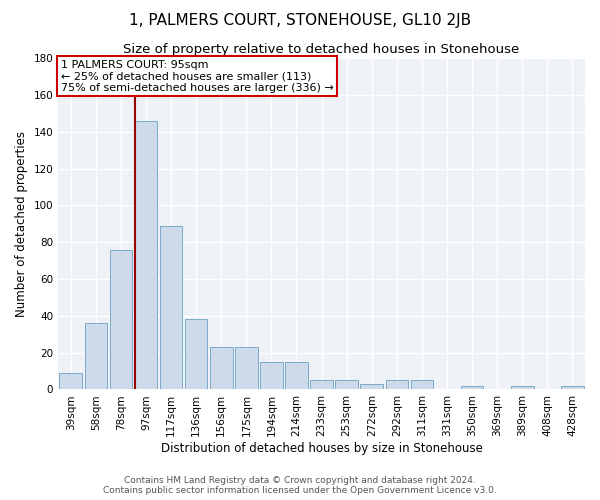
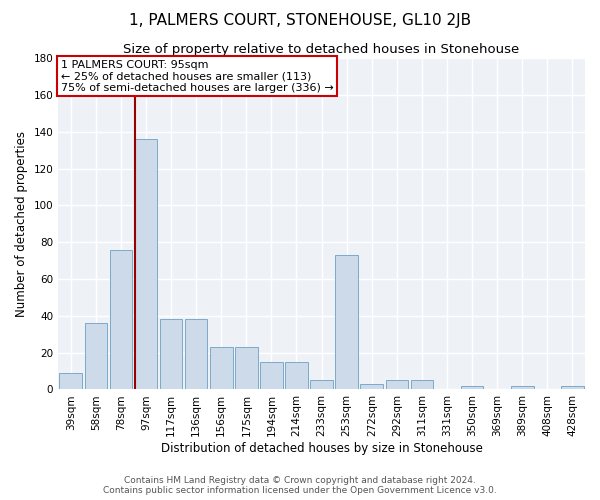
97sqm: 146 -> 136
117sqm: 89 -> 38
253sqm: 5 -> 73
